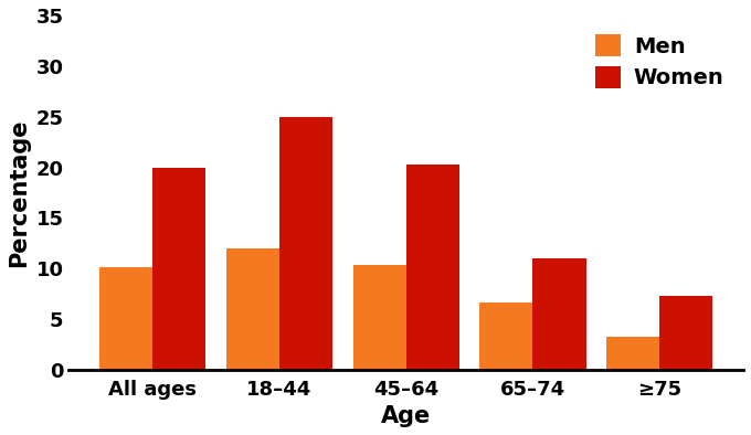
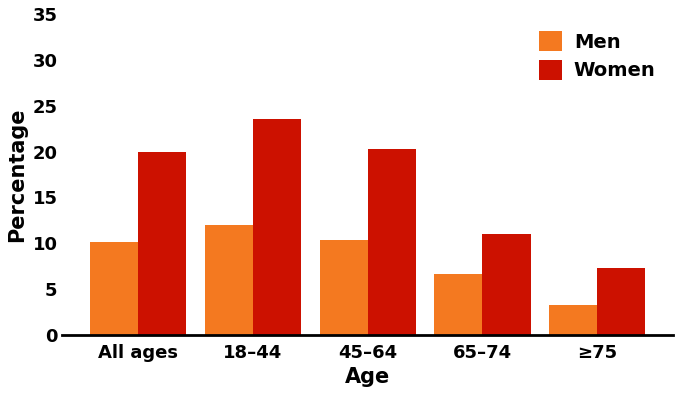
Women/18–44: 25.0 -> 23.6
